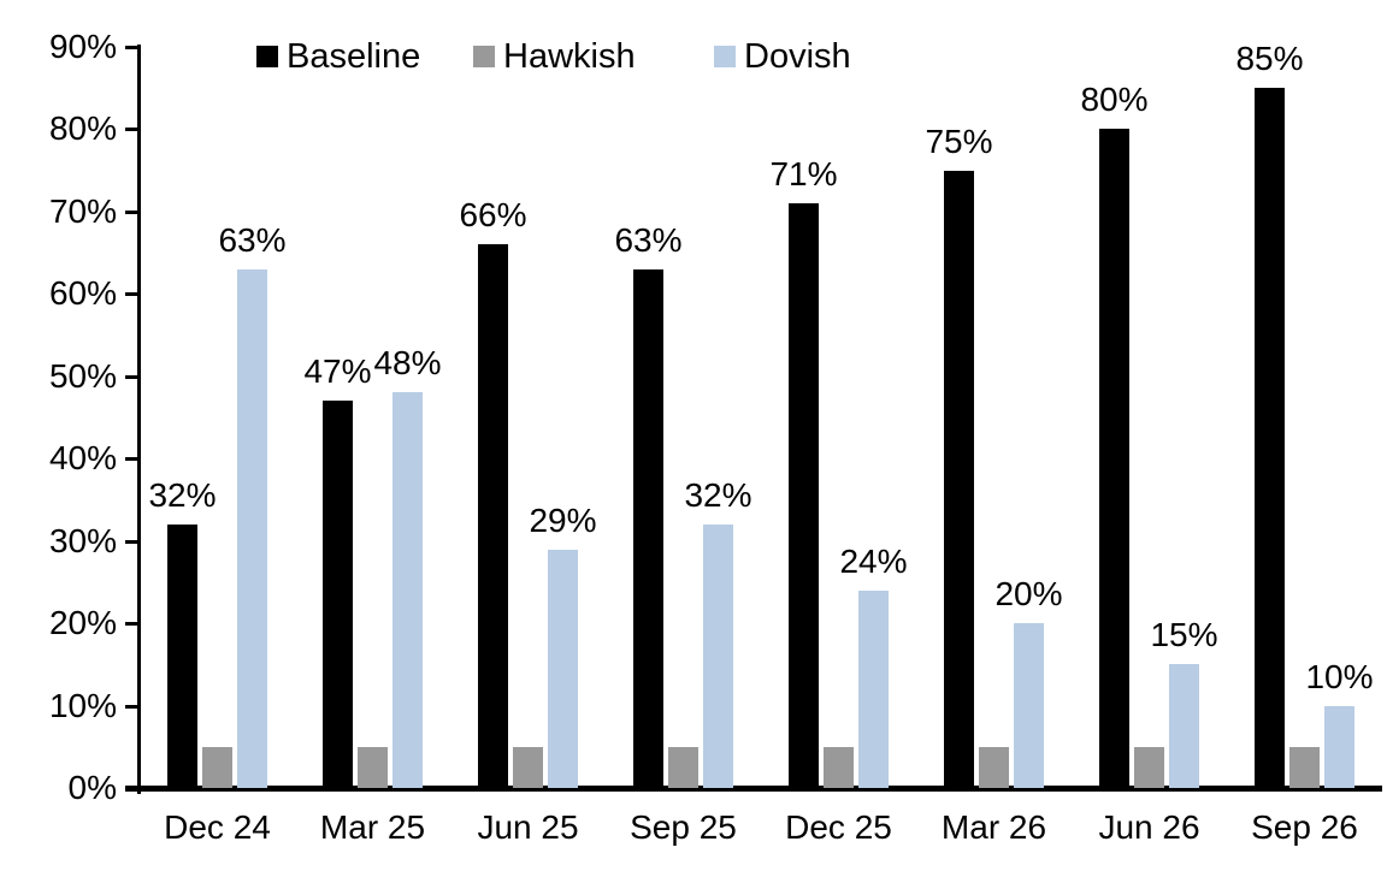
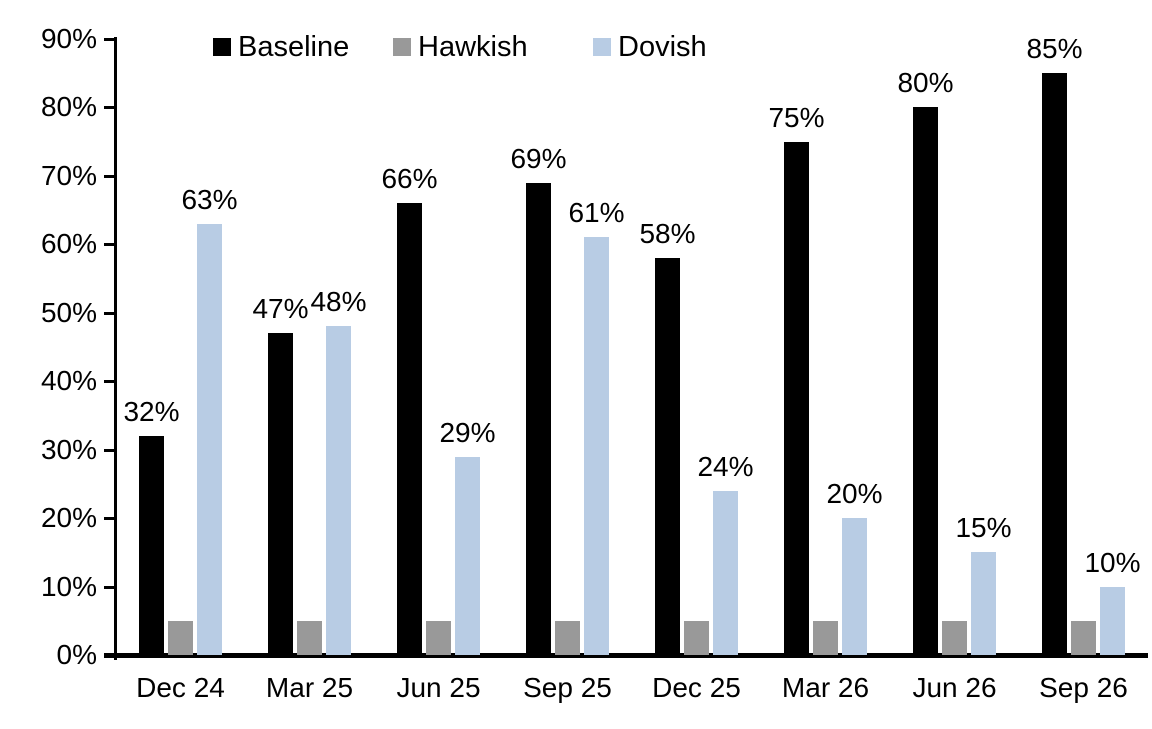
Baseline/Sep 25: 63% -> 69%
Dovish/Sep 25: 32% -> 61%
Baseline/Dec 25: 71% -> 58%
